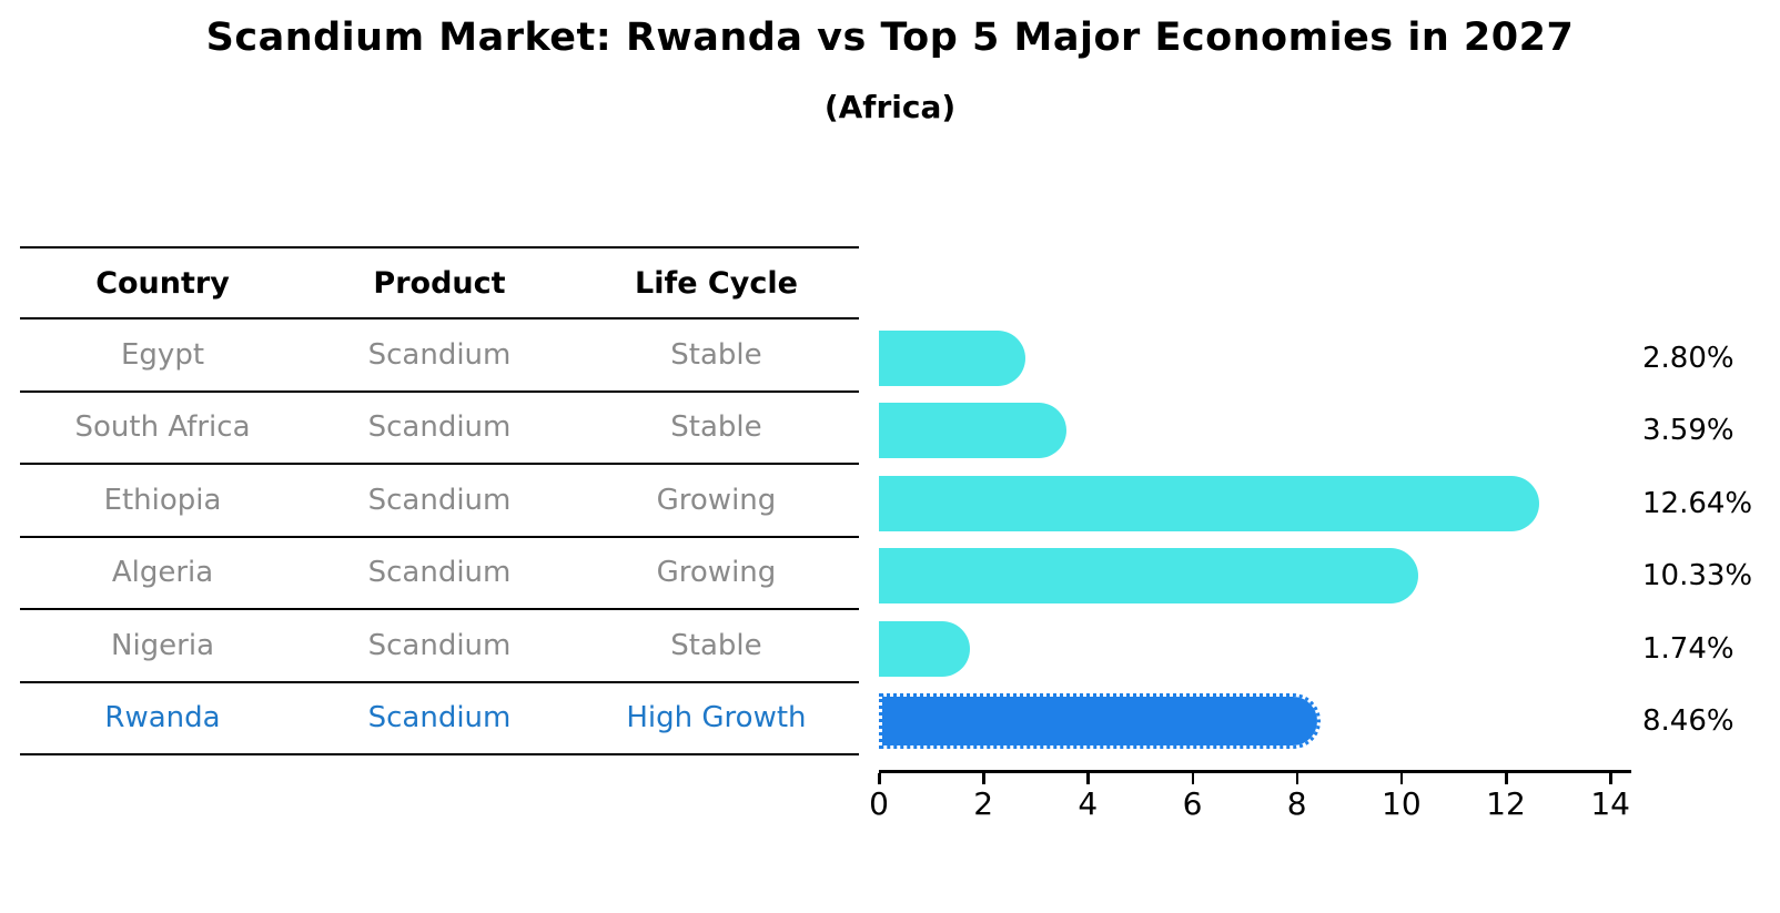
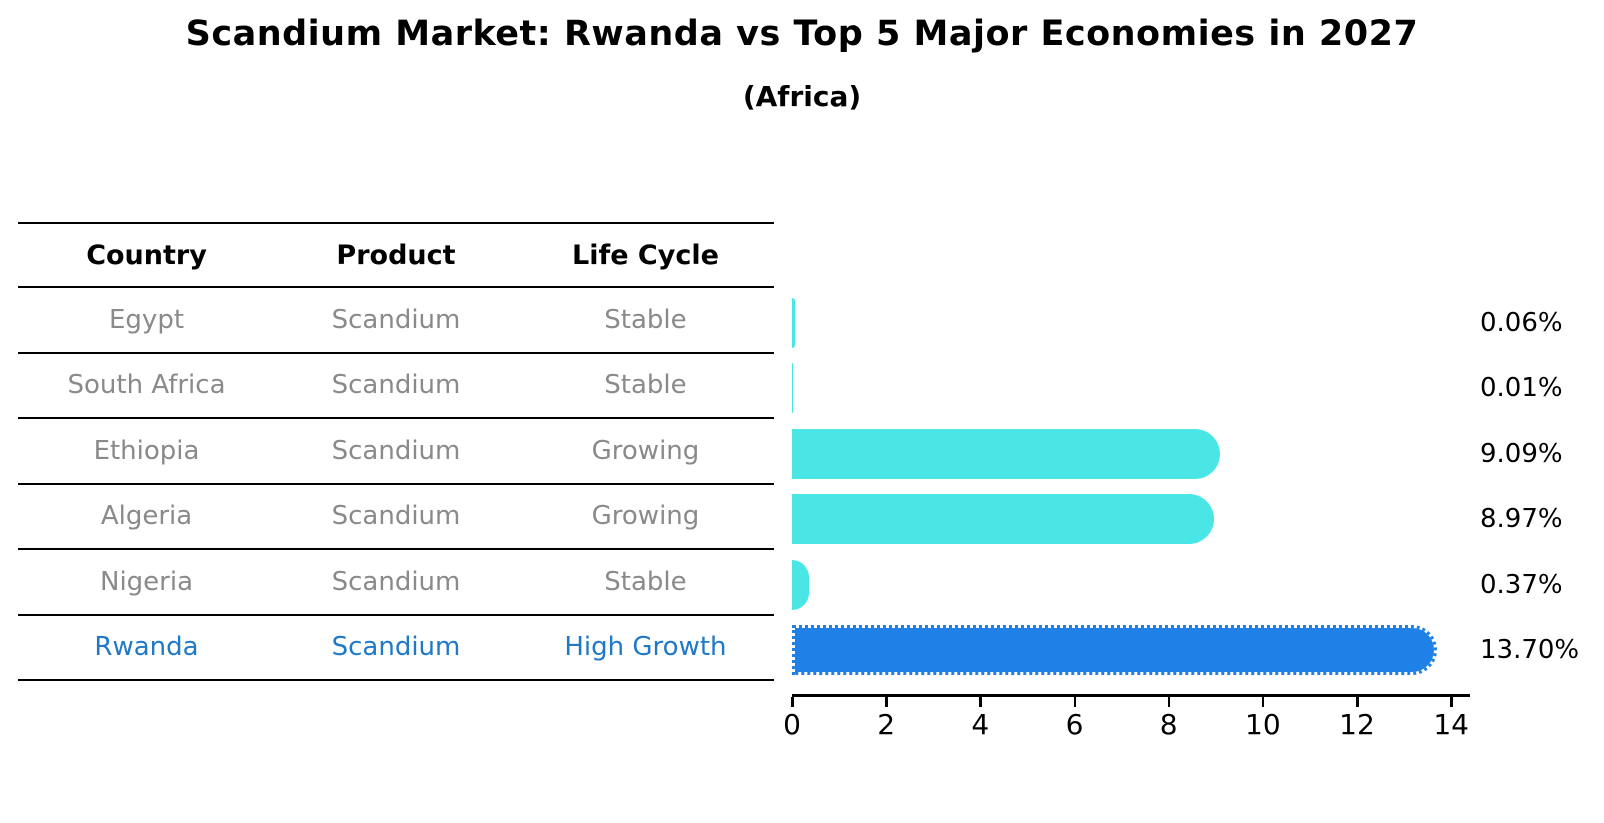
Egypt: 2.80% -> 0.06%
South Africa: 3.59% -> 0.01%
Ethiopia: 12.64% -> 9.09%
Algeria: 10.33% -> 8.97%
Nigeria: 1.74% -> 0.37%
Rwanda: 8.46% -> 13.70%
